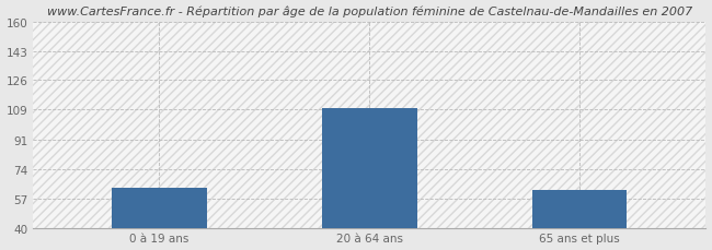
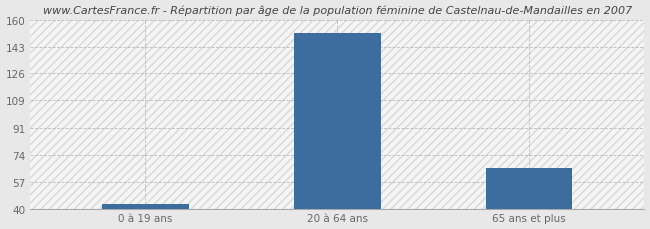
0 à 19 ans: 63 -> 43
20 à 64 ans: 110 -> 152
65 ans et plus: 62 -> 66
